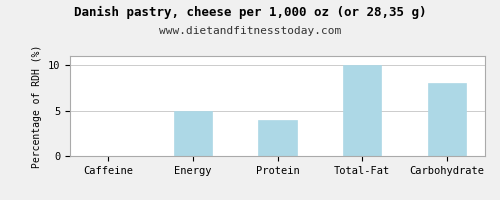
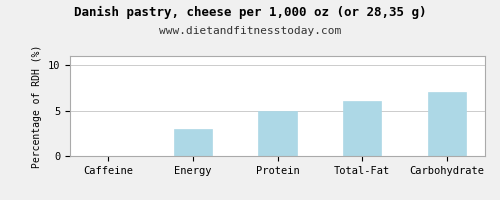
Energy: 5 -> 3
Protein: 4 -> 5
Total-Fat: 10 -> 6
Carbohydrate: 8 -> 7
